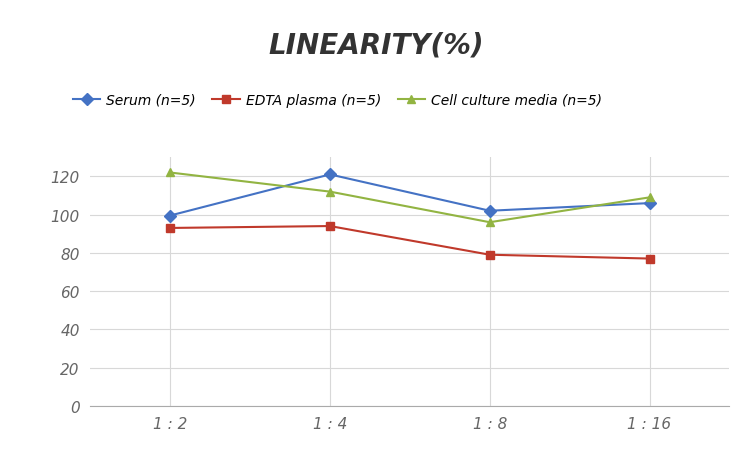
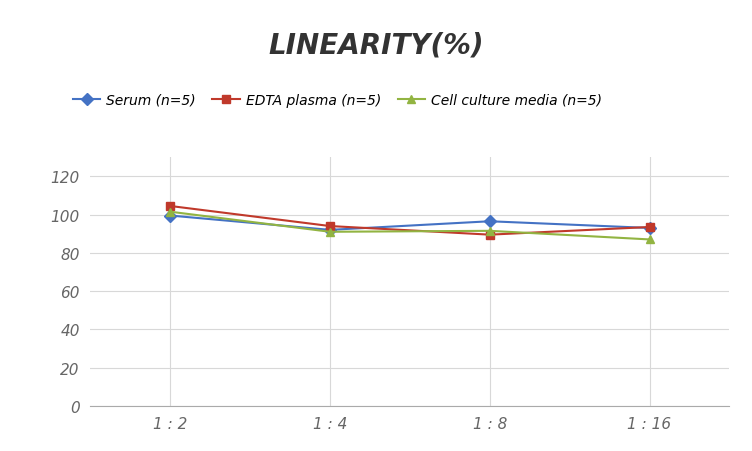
EDTA plasma (n=5)/1 : 2: 93 -> 104
Cell culture media (n=5)/1 : 2: 122 -> 102
Serum (n=5)/1 : 4: 121 -> 92
Cell culture media (n=5)/1 : 4: 112 -> 91
Serum (n=5)/1 : 8: 102 -> 96
EDTA plasma (n=5)/1 : 8: 79 -> 90
Cell culture media (n=5)/1 : 8: 96 -> 92
Serum (n=5)/1 : 16: 106 -> 93
EDTA plasma (n=5)/1 : 16: 77 -> 94
Cell culture media (n=5)/1 : 16: 109 -> 87
